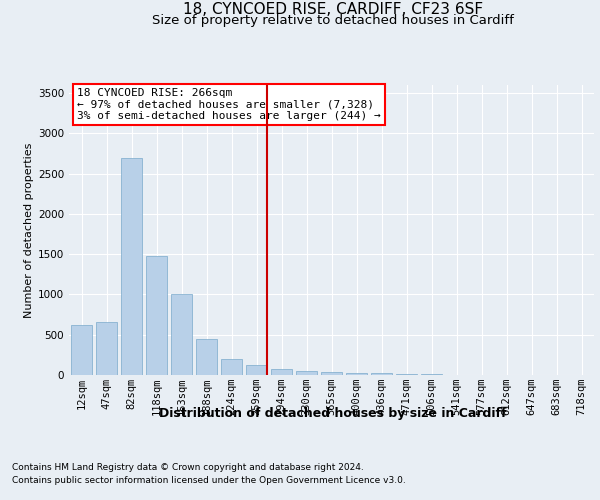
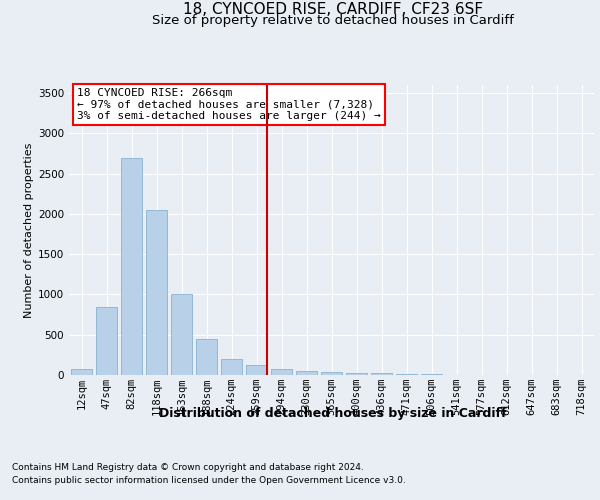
12sqm: 620 -> 80
47sqm: 660 -> 850
118sqm: 1480 -> 2050
